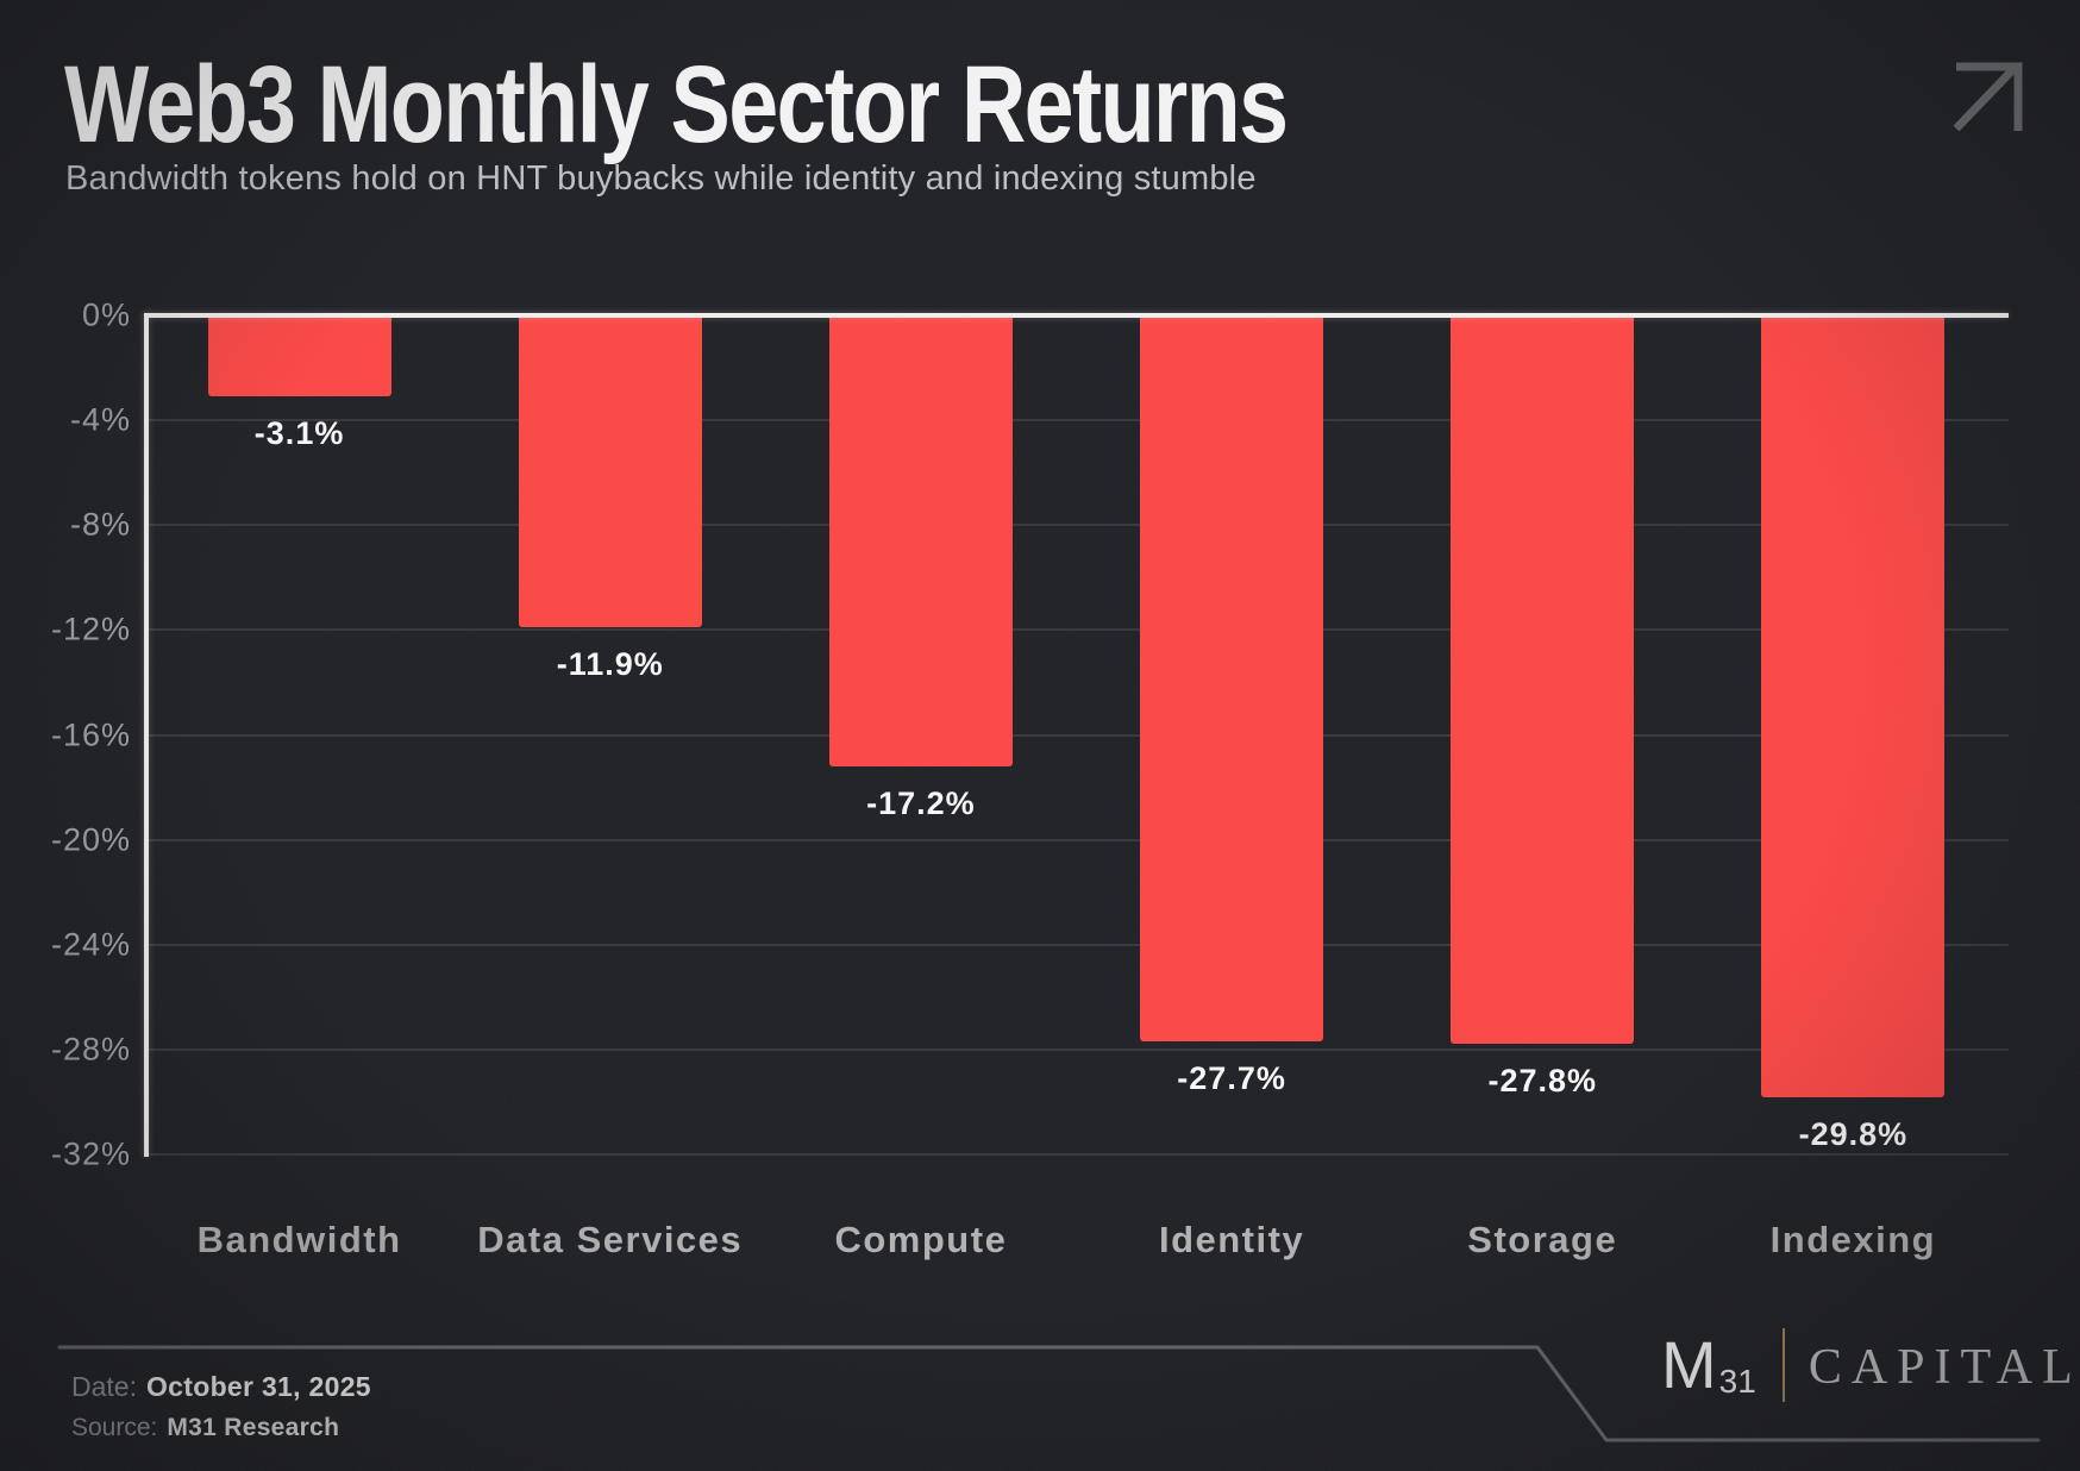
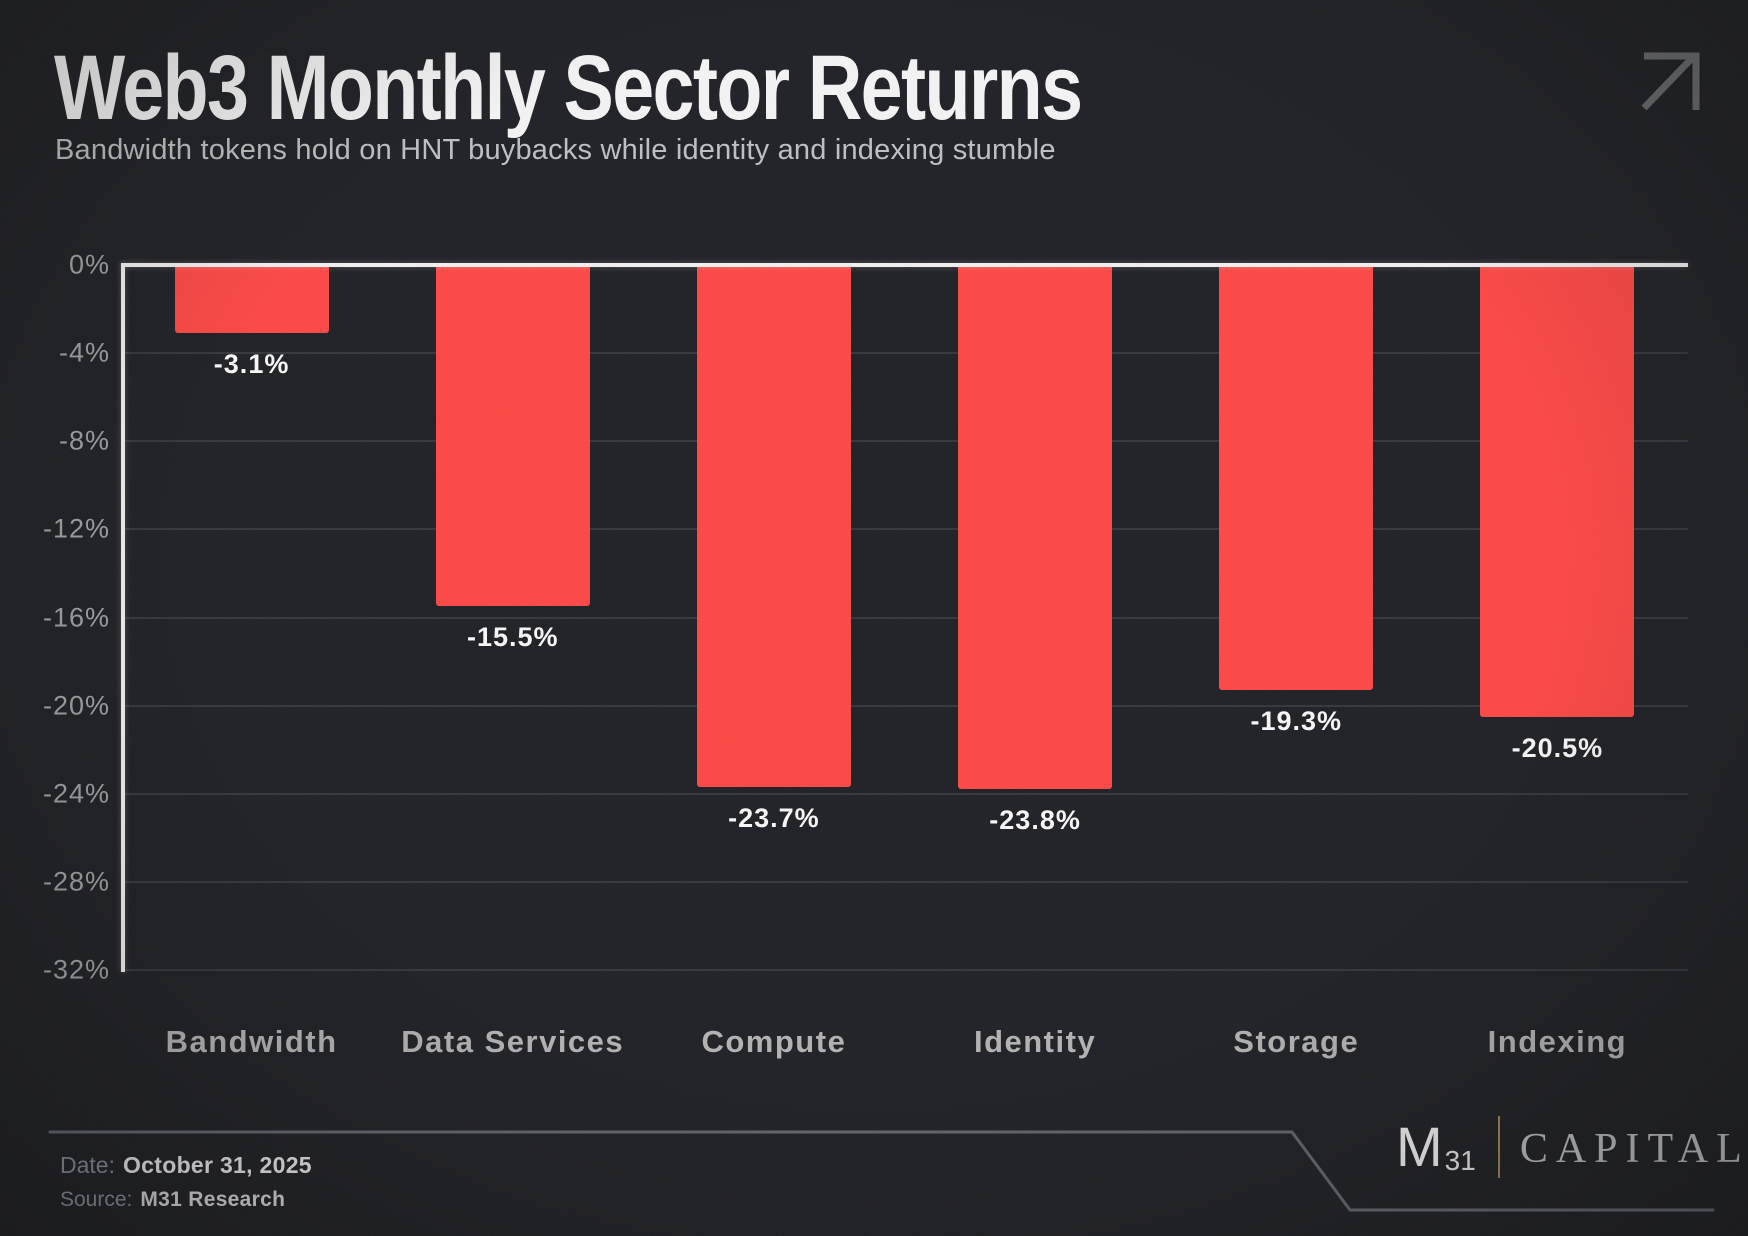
Data Services: -11.9% -> -15.5%
Compute: -17.2% -> -23.7%
Identity: -27.7% -> -23.8%
Storage: -27.8% -> -19.3%
Indexing: -29.8% -> -20.5%
